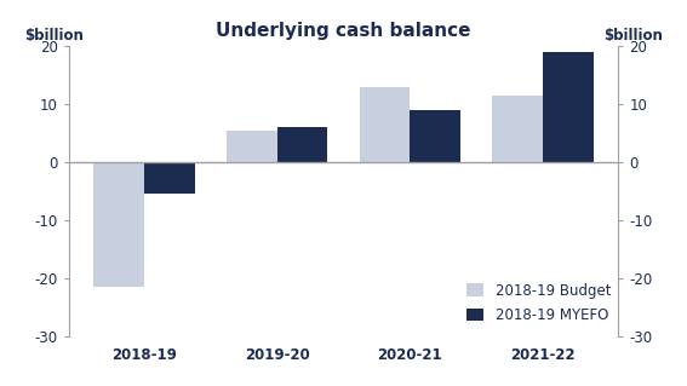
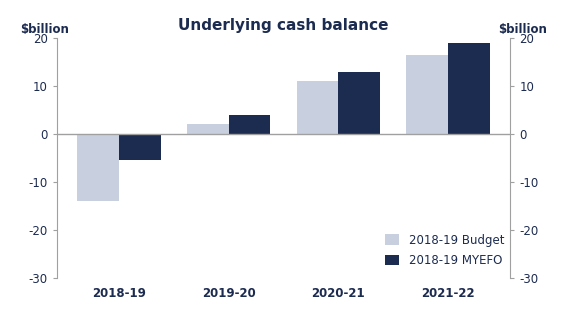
2018-19 Budget/2018-19: -21.5 -> -14.0
2018-19 Budget/2019-20: 5.5 -> 2.0
2018-19 MYEFO/2019-20: 6.0 -> 4.0
2018-19 Budget/2020-21: 13.0 -> 11.0
2018-19 MYEFO/2020-21: 9.0 -> 13.0
2018-19 Budget/2021-22: 11.5 -> 16.5
